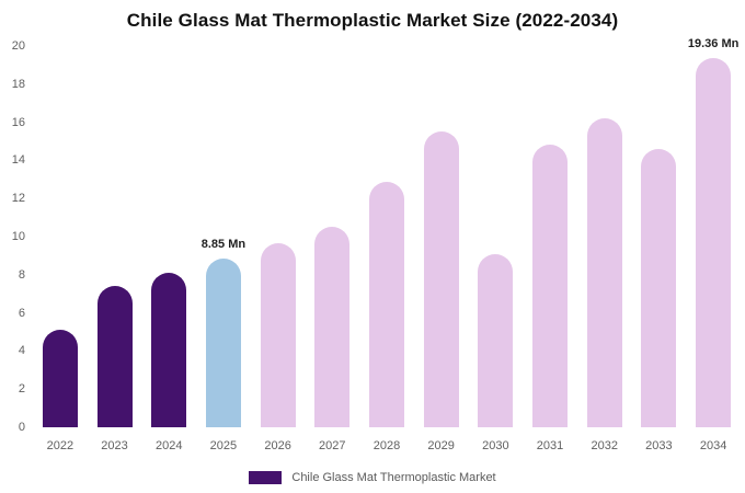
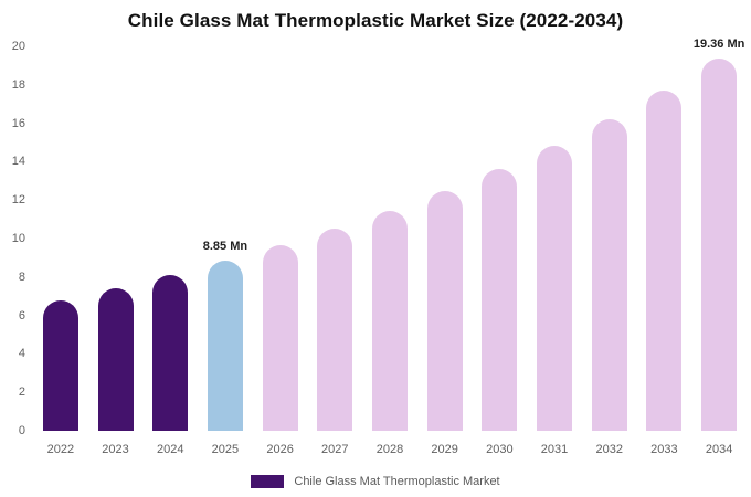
2022: 5.1 -> 6.8
2028: 12.9 -> 11.4
2029: 15.5 -> 12.5
2030: 9.1 -> 13.6
2033: 14.6 -> 17.7
